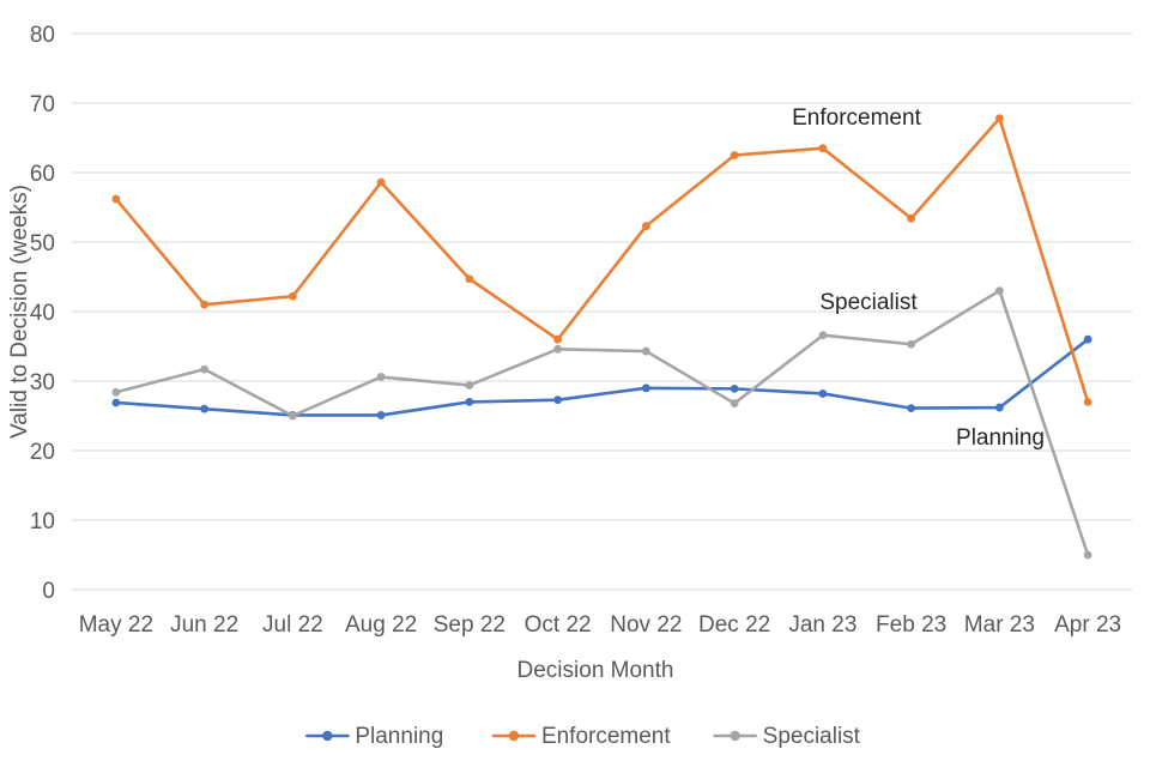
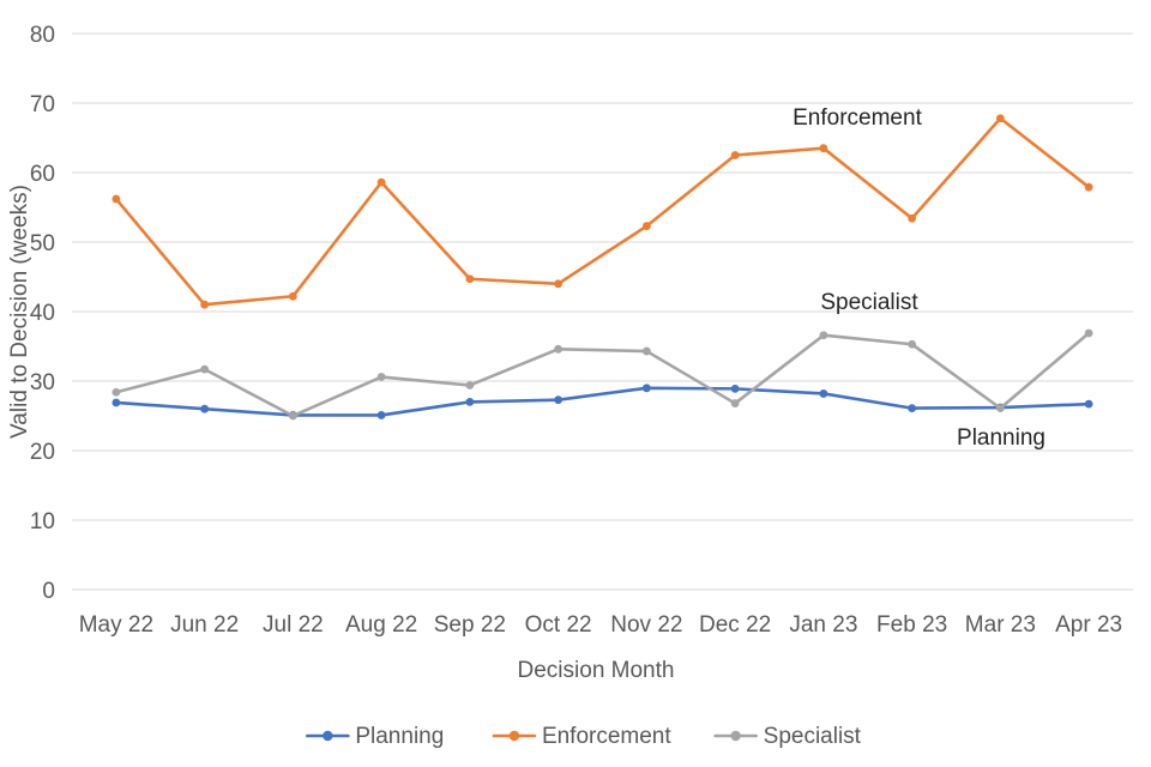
Enforcement/Oct 22: 36 -> 44
Specialist/Mar 23: 43 -> 26
Planning/Apr 23: 36 -> 27
Enforcement/Apr 23: 27 -> 58
Specialist/Apr 23: 5 -> 37
